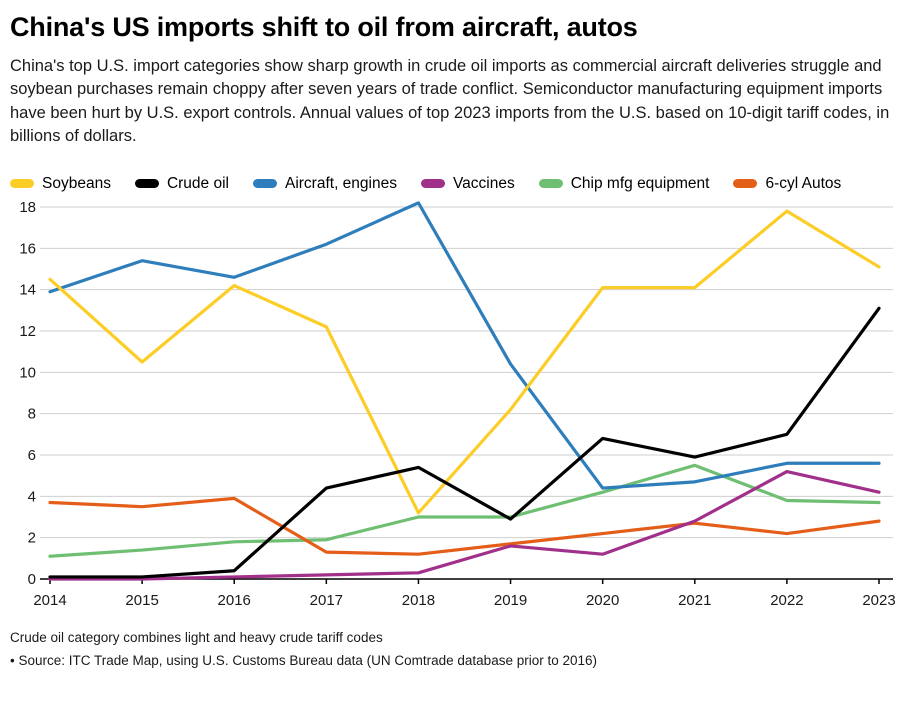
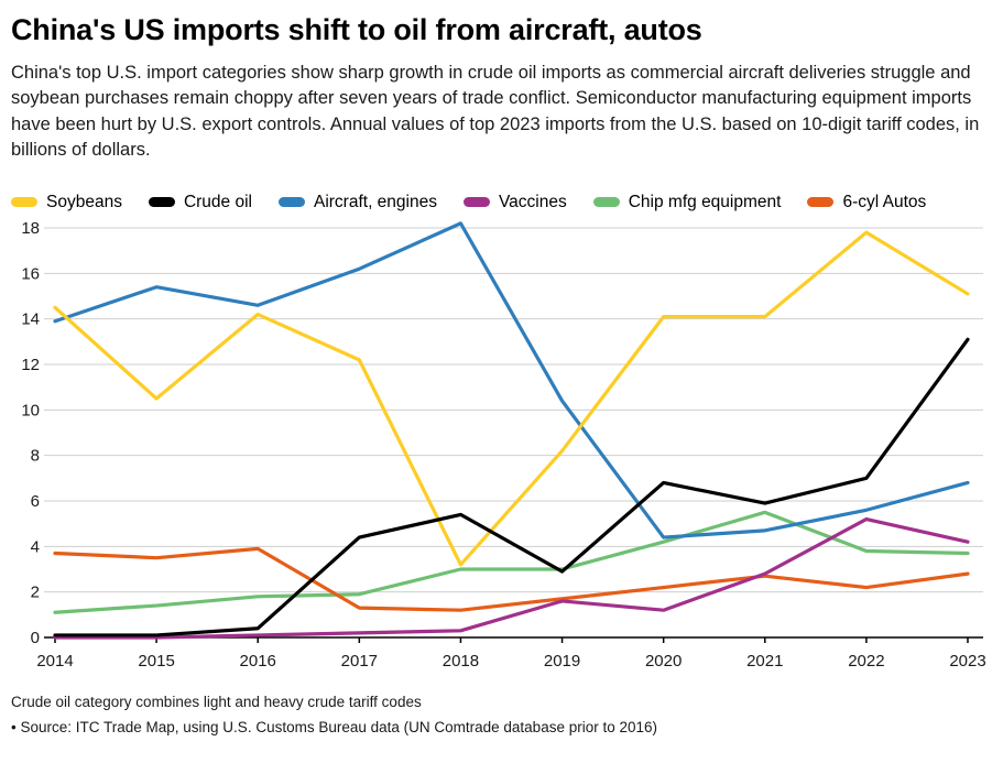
Aircraft, engines/2023: 5.6 -> 6.8
